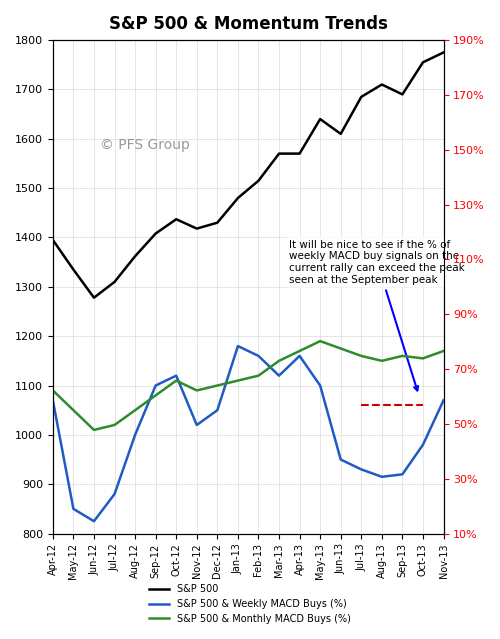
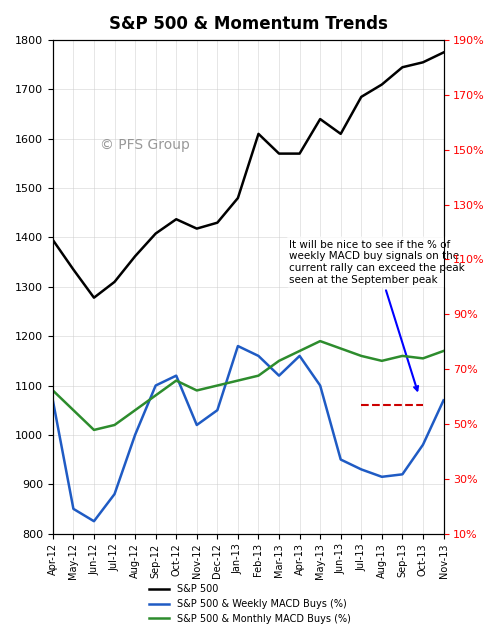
S&P 500/Feb-13: 1515 -> 1610
S&P 500/Sep-13: 1690 -> 1745
